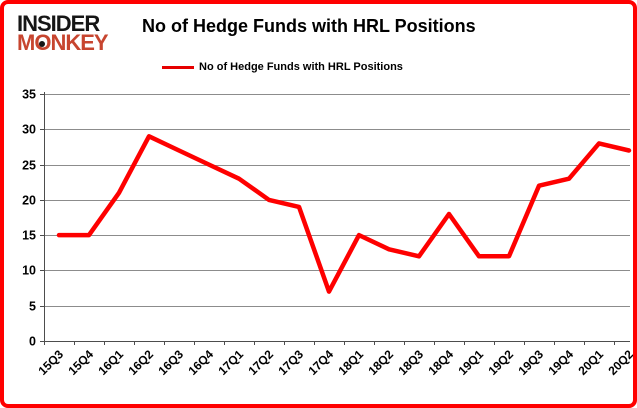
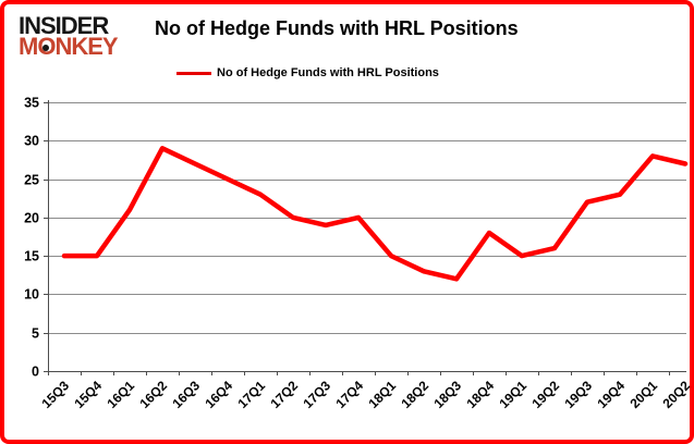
17Q4: 7 -> 20
19Q1: 12 -> 15
19Q2: 12 -> 16
